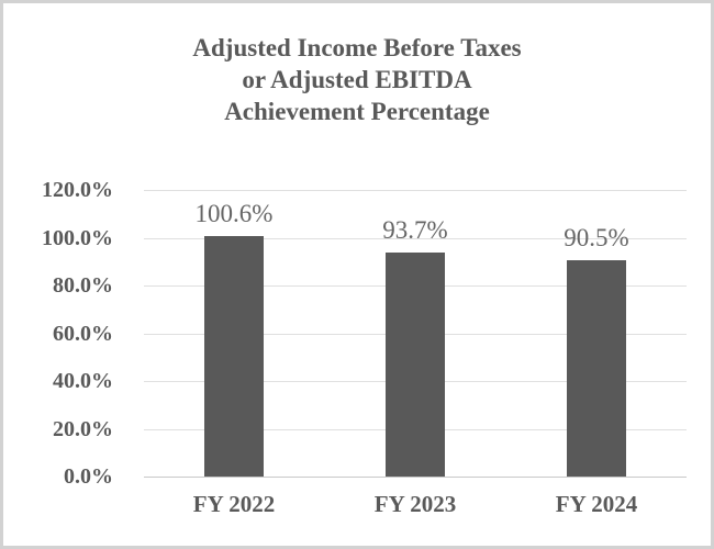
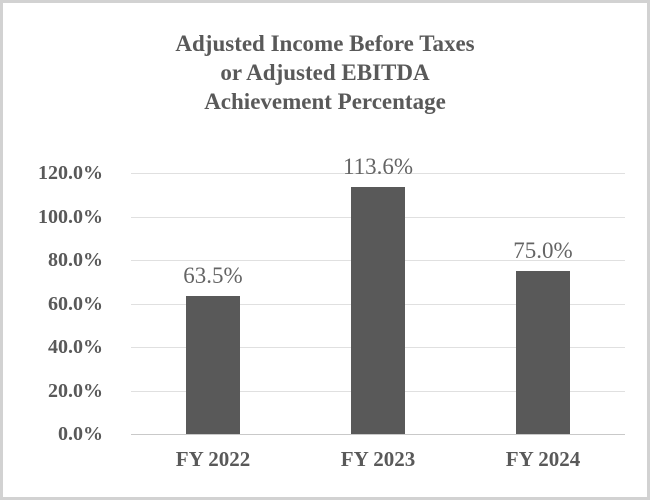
FY 2022: 100.6% -> 63.5%
FY 2023: 93.7% -> 113.6%
FY 2024: 90.5% -> 75.0%
